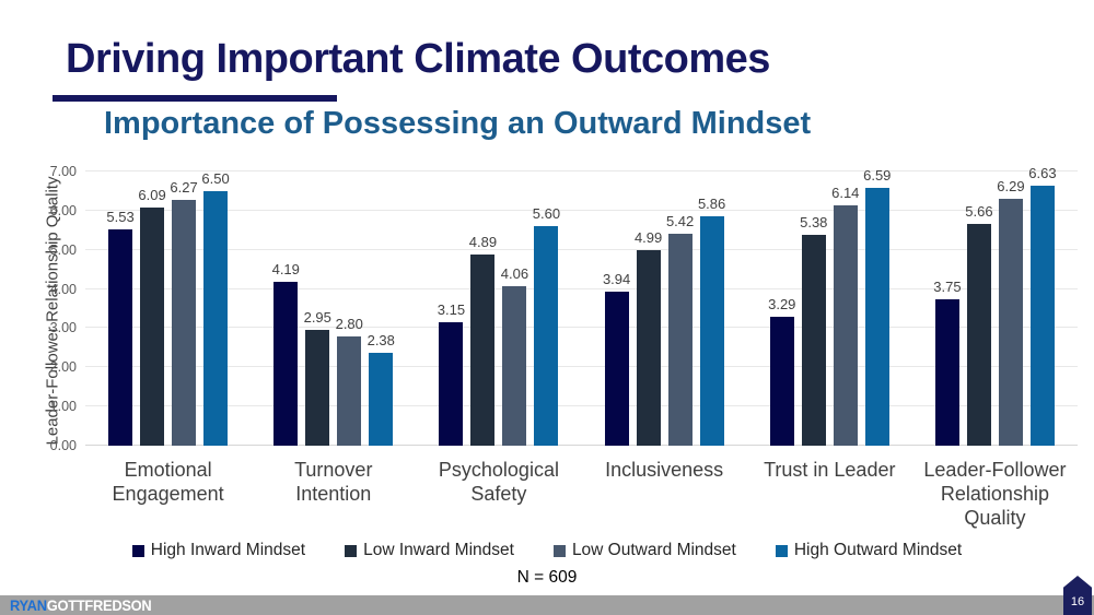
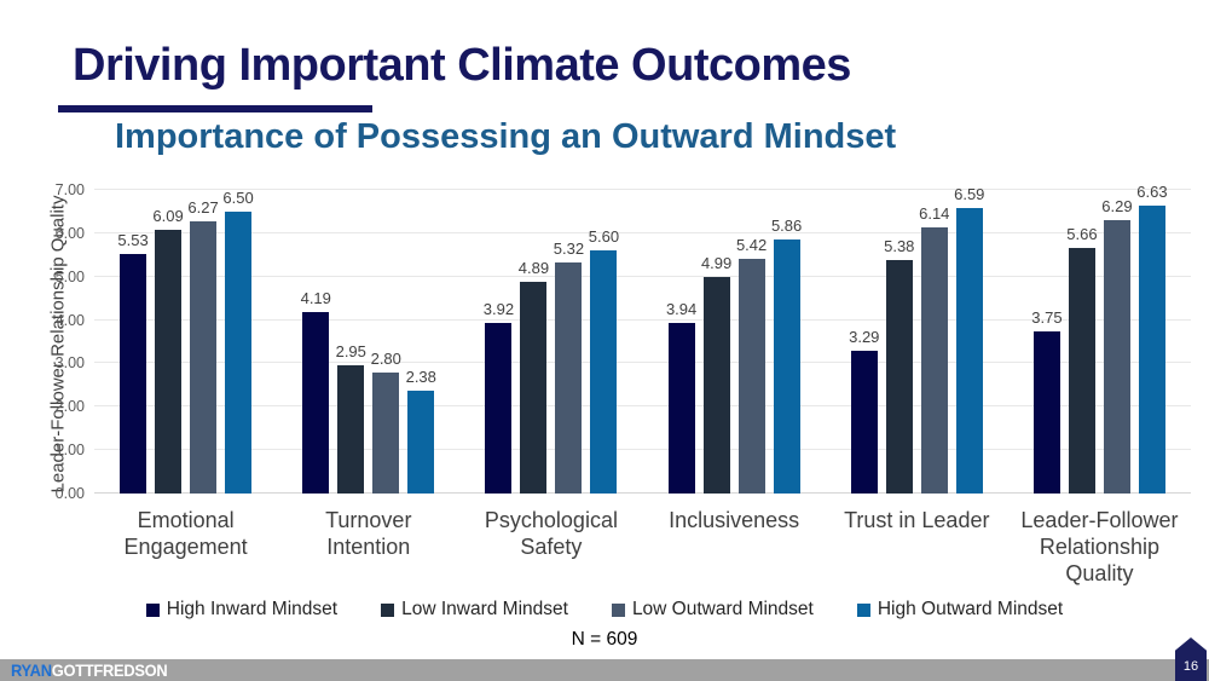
High Inward Mindset/Psychological Safety: 3.15 -> 3.92
Low Outward Mindset/Psychological Safety: 4.06 -> 5.32
